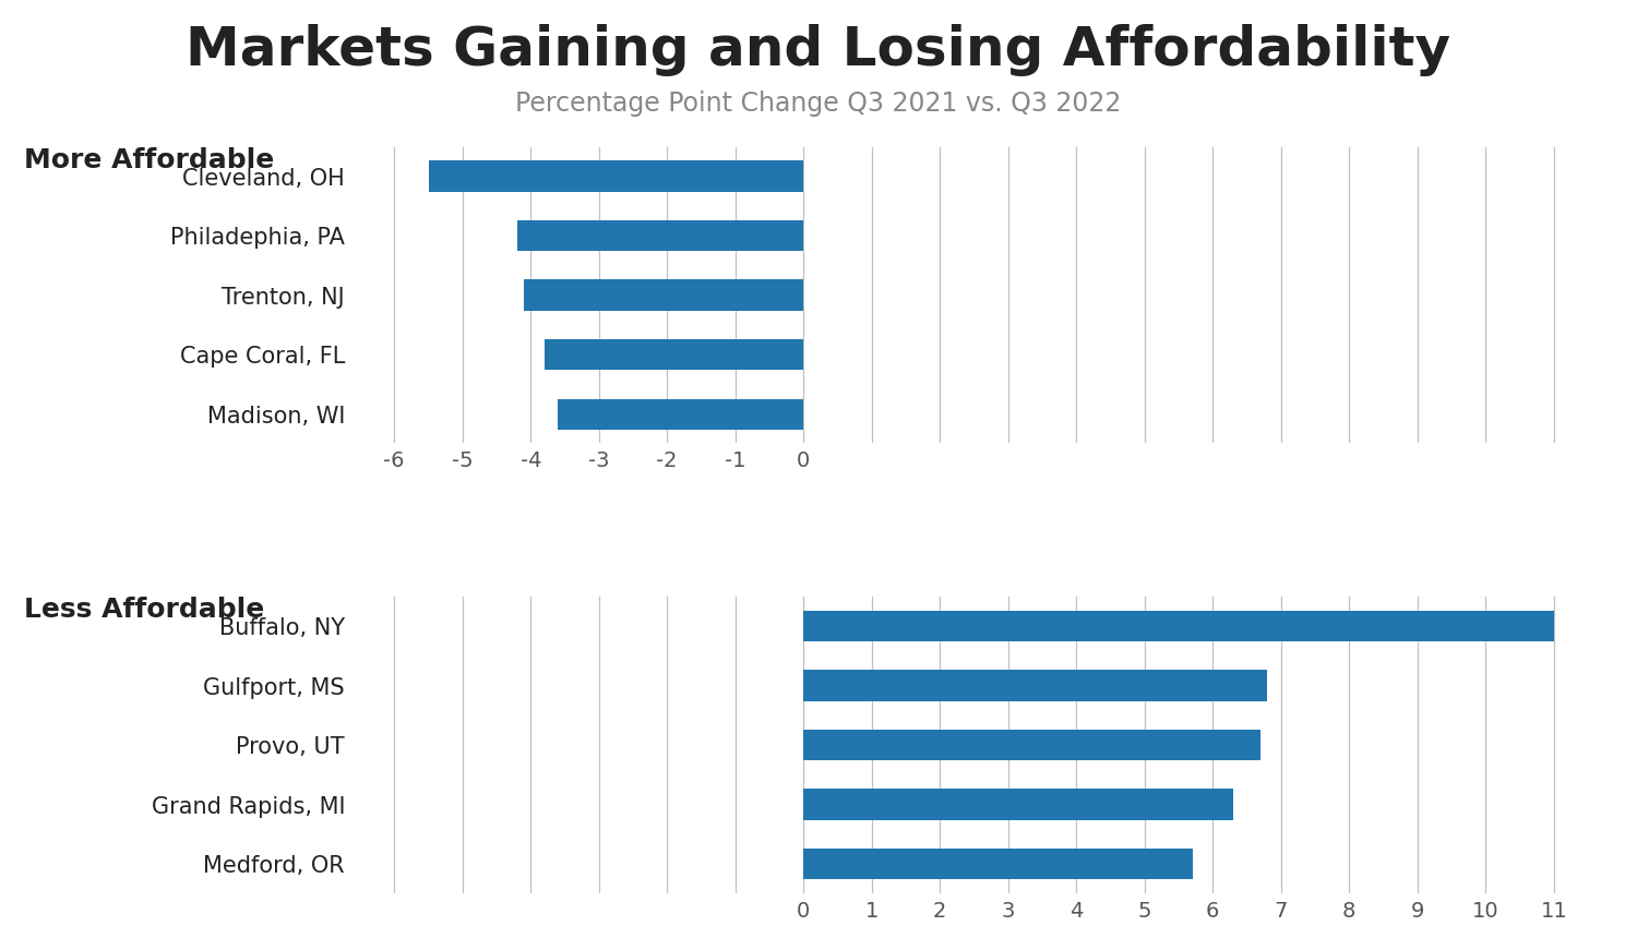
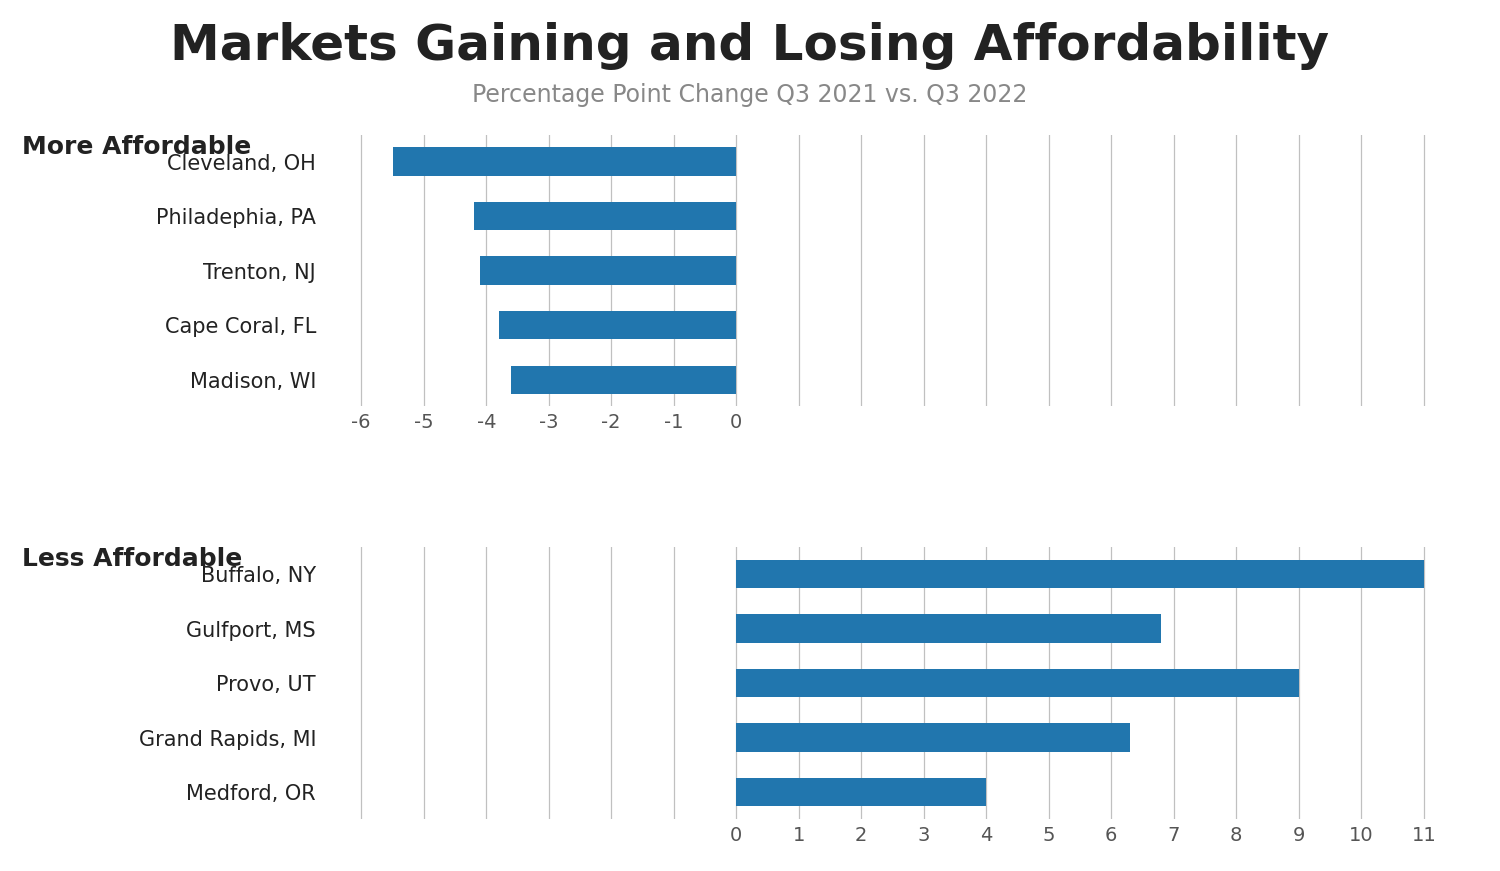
Provo, UT: 6.7 -> 9.0
Medford, OR: 5.7 -> 4.0
